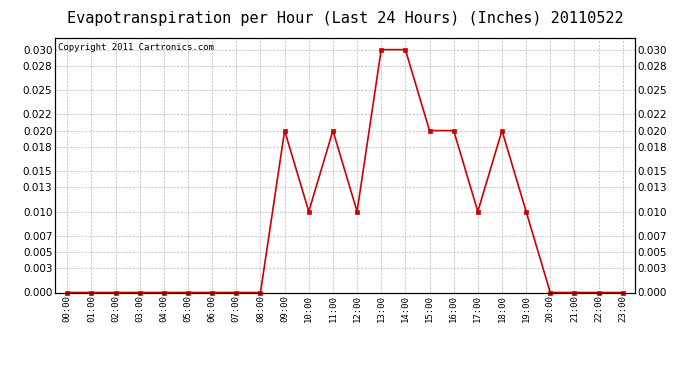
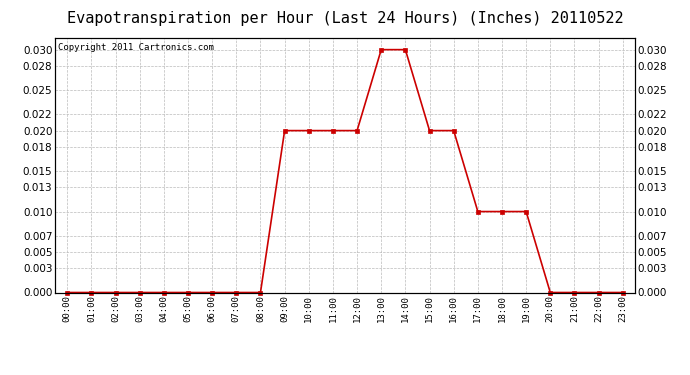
10:00: 0.01 -> 0.02
12:00: 0.01 -> 0.02
18:00: 0.02 -> 0.01
